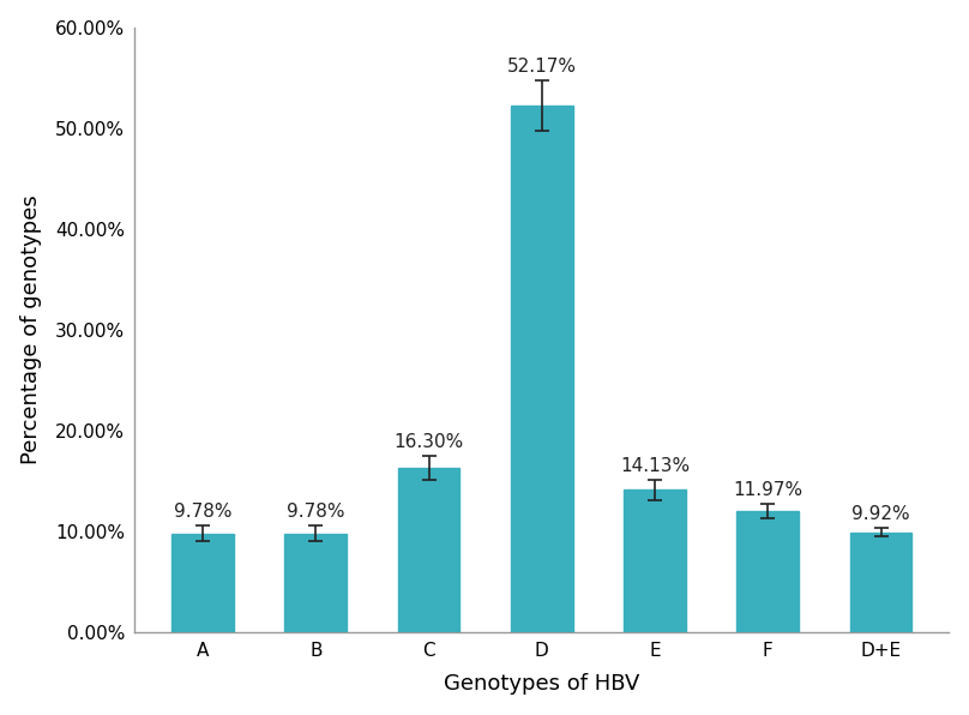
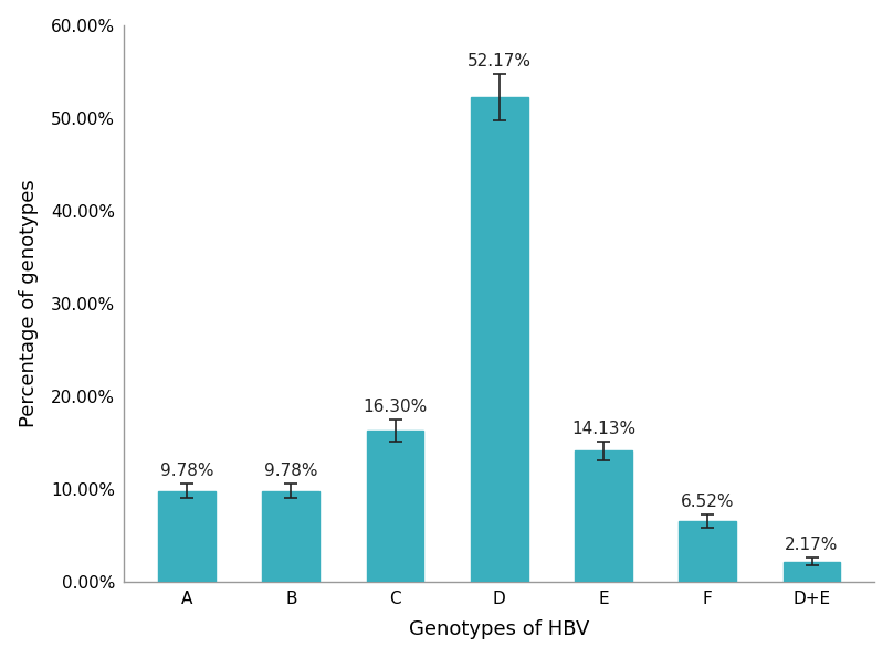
F: 11.97% -> 6.52%
D+E: 9.92% -> 2.17%
